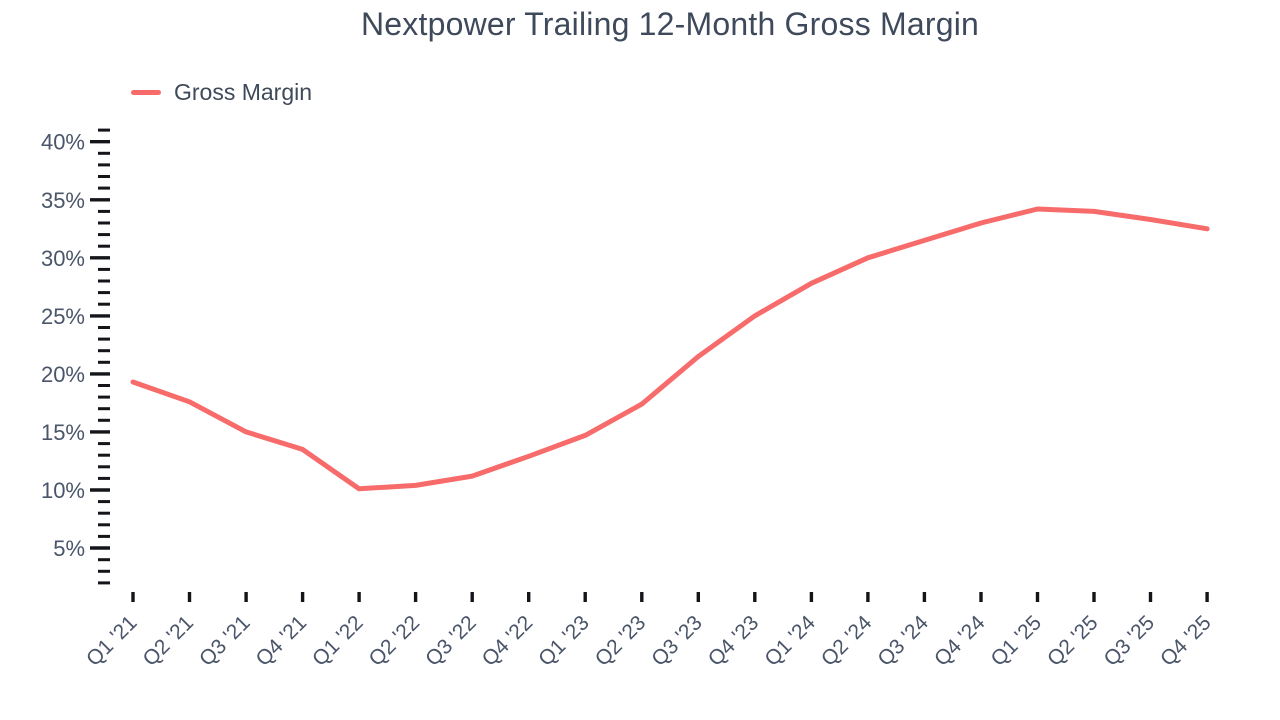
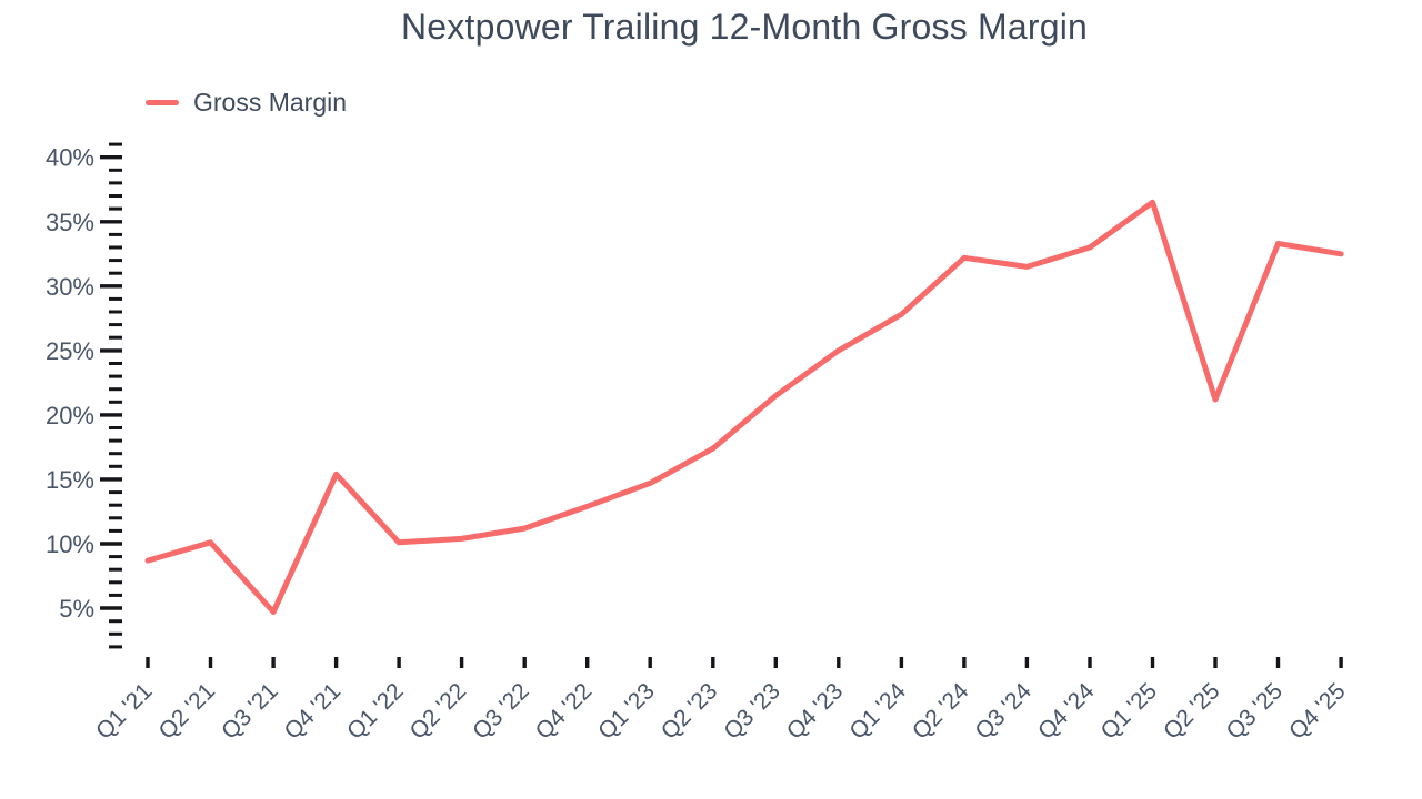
Q1 '21: 19.3% -> 8.7%
Q2 '21: 17.6% -> 10.1%
Q3 '21: 15.0% -> 4.7%
Q4 '21: 13.5% -> 15.4%
Q2 '24: 30.0% -> 32.2%
Q1 '25: 34.2% -> 36.5%
Q2 '25: 34.0% -> 21.2%
